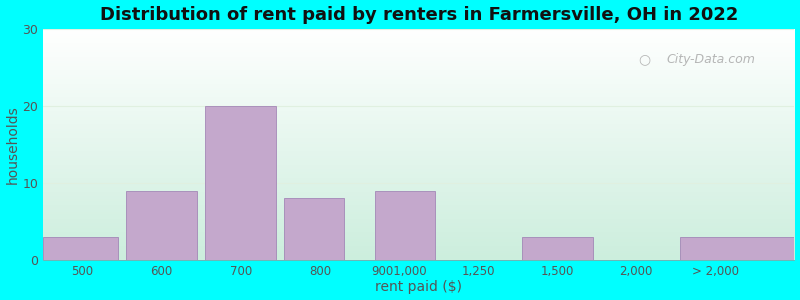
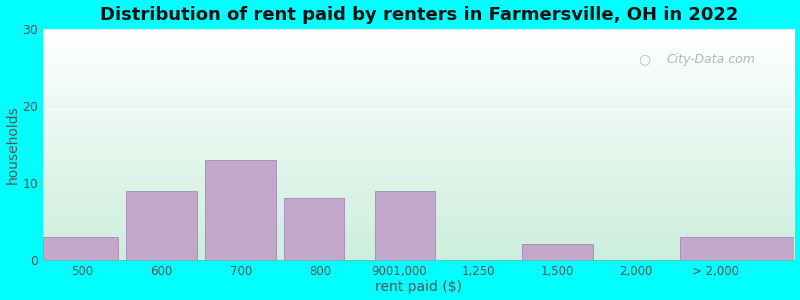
700: 20 -> 13
1,500: 3 -> 2
